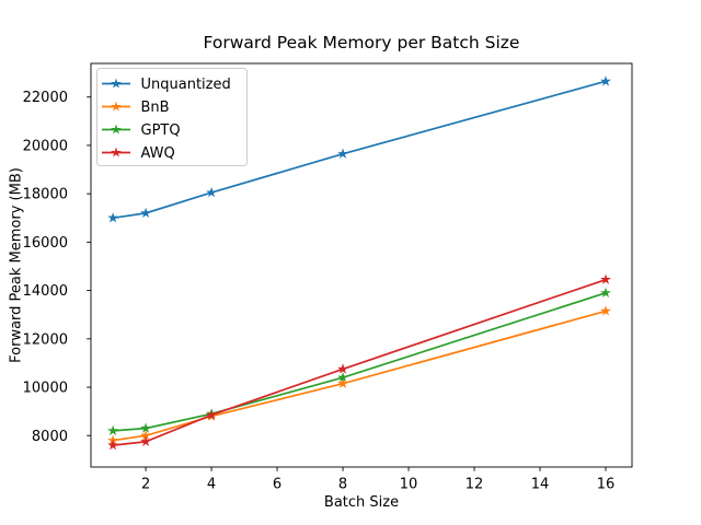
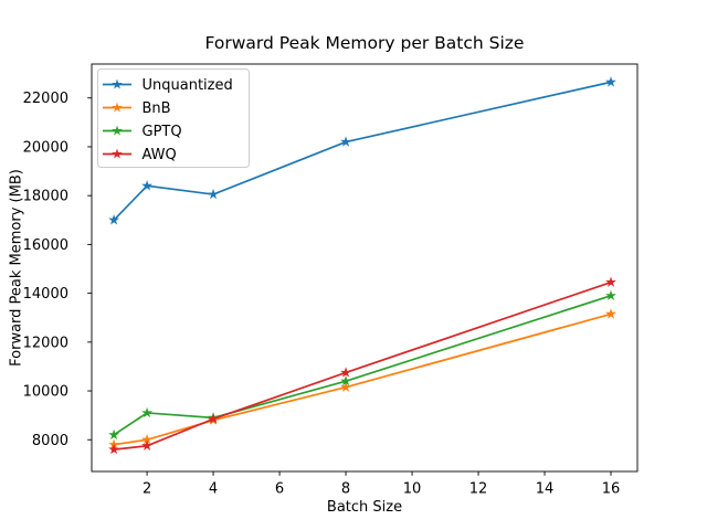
Unquantized/2: 17200 -> 18400
GPTQ/2: 8300 -> 9100
Unquantized/8: 19600 -> 20200
